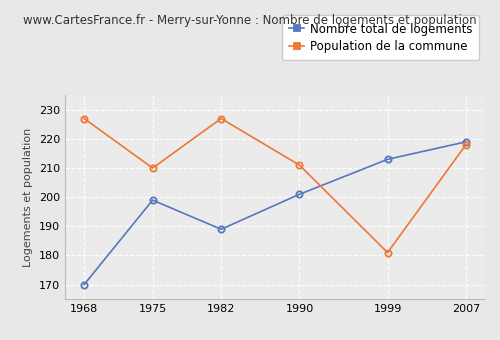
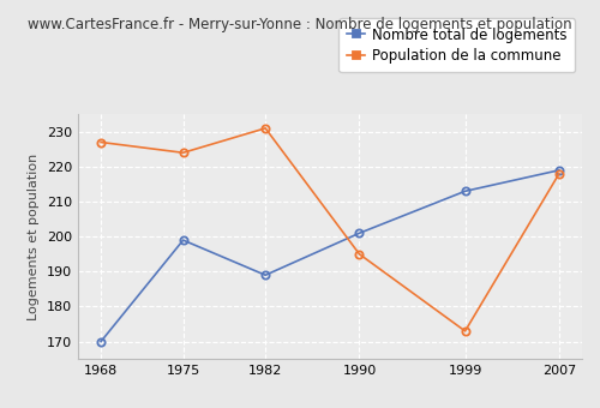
Population de la commune/1975: 210 -> 224
Population de la commune/1982: 227 -> 231
Population de la commune/1990: 211 -> 195
Population de la commune/1999: 181 -> 173
